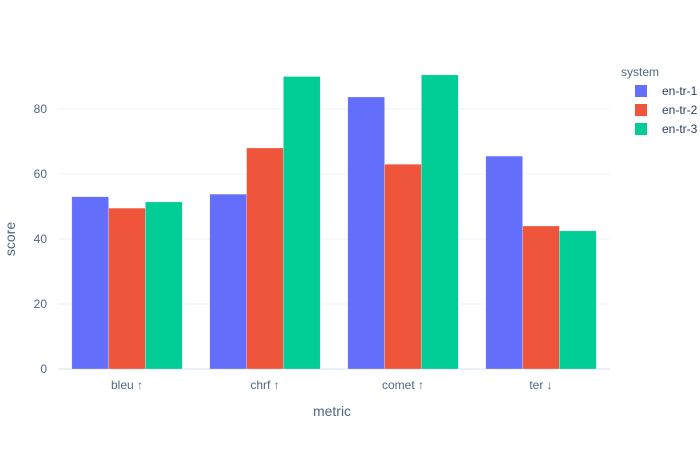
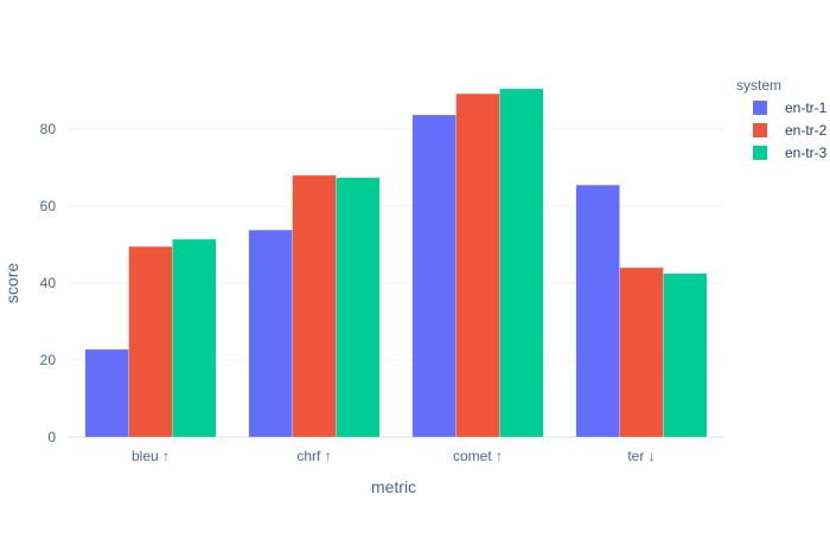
en-tr-1/bleu ↑: 53 -> 23
en-tr-3/chrf ↑: 90 -> 67
en-tr-2/comet ↑: 63 -> 89
